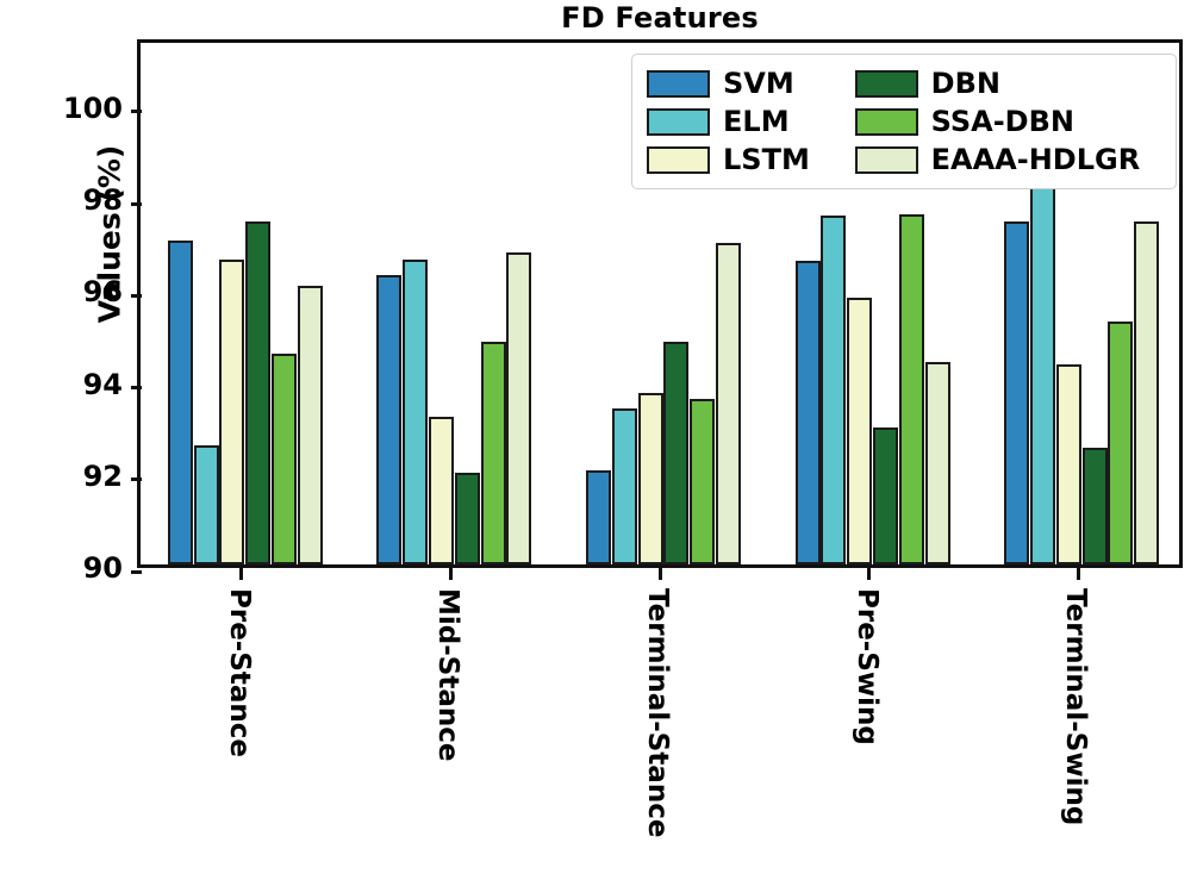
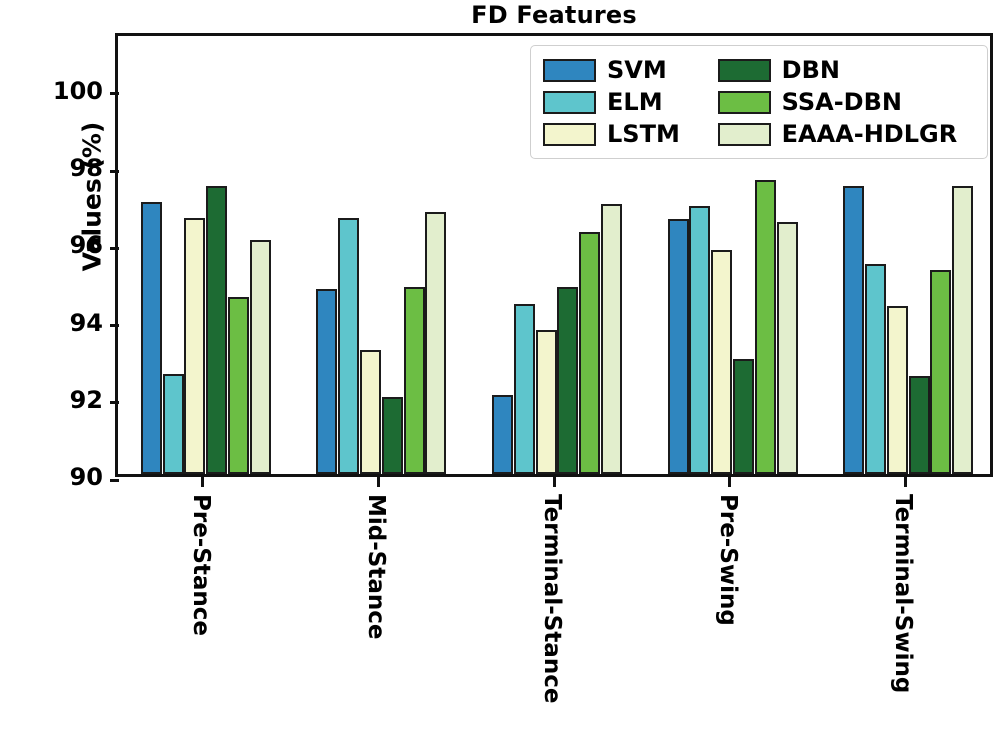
SVM/Mid-Stance: 96.3 -> 94.8
ELM/Terminal-Stance: 93.4 -> 94.4
SSA-DBN/Terminal-Stance: 93.6 -> 96.3
ELM/Pre-Swing: 97.6 -> 97.0
EAAA-HDLGR/Pre-Swing: 94.4 -> 96.5
ELM/Terminal-Swing: 98.9 -> 95.5
